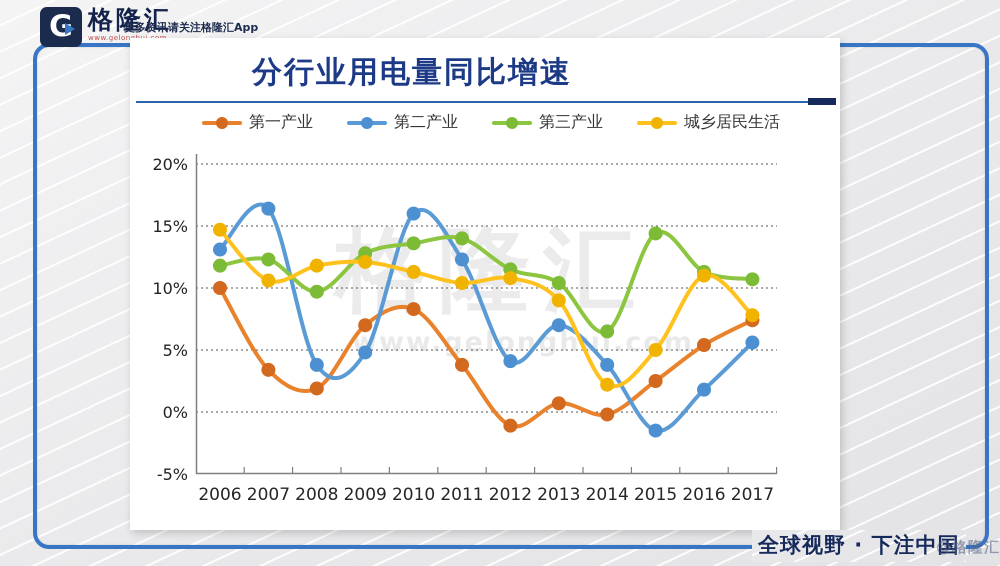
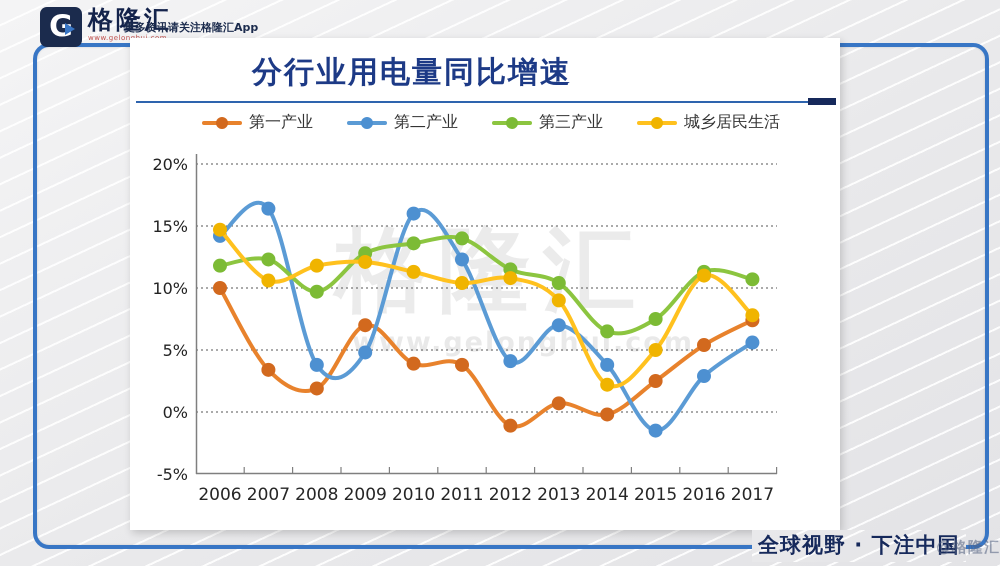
第二产业/2006: 13.1% -> 14.2%
第一产业/2010: 8.3% -> 3.9%
第三产业/2015: 14.4% -> 7.5%
第二产业/2016: 1.8% -> 2.9%
